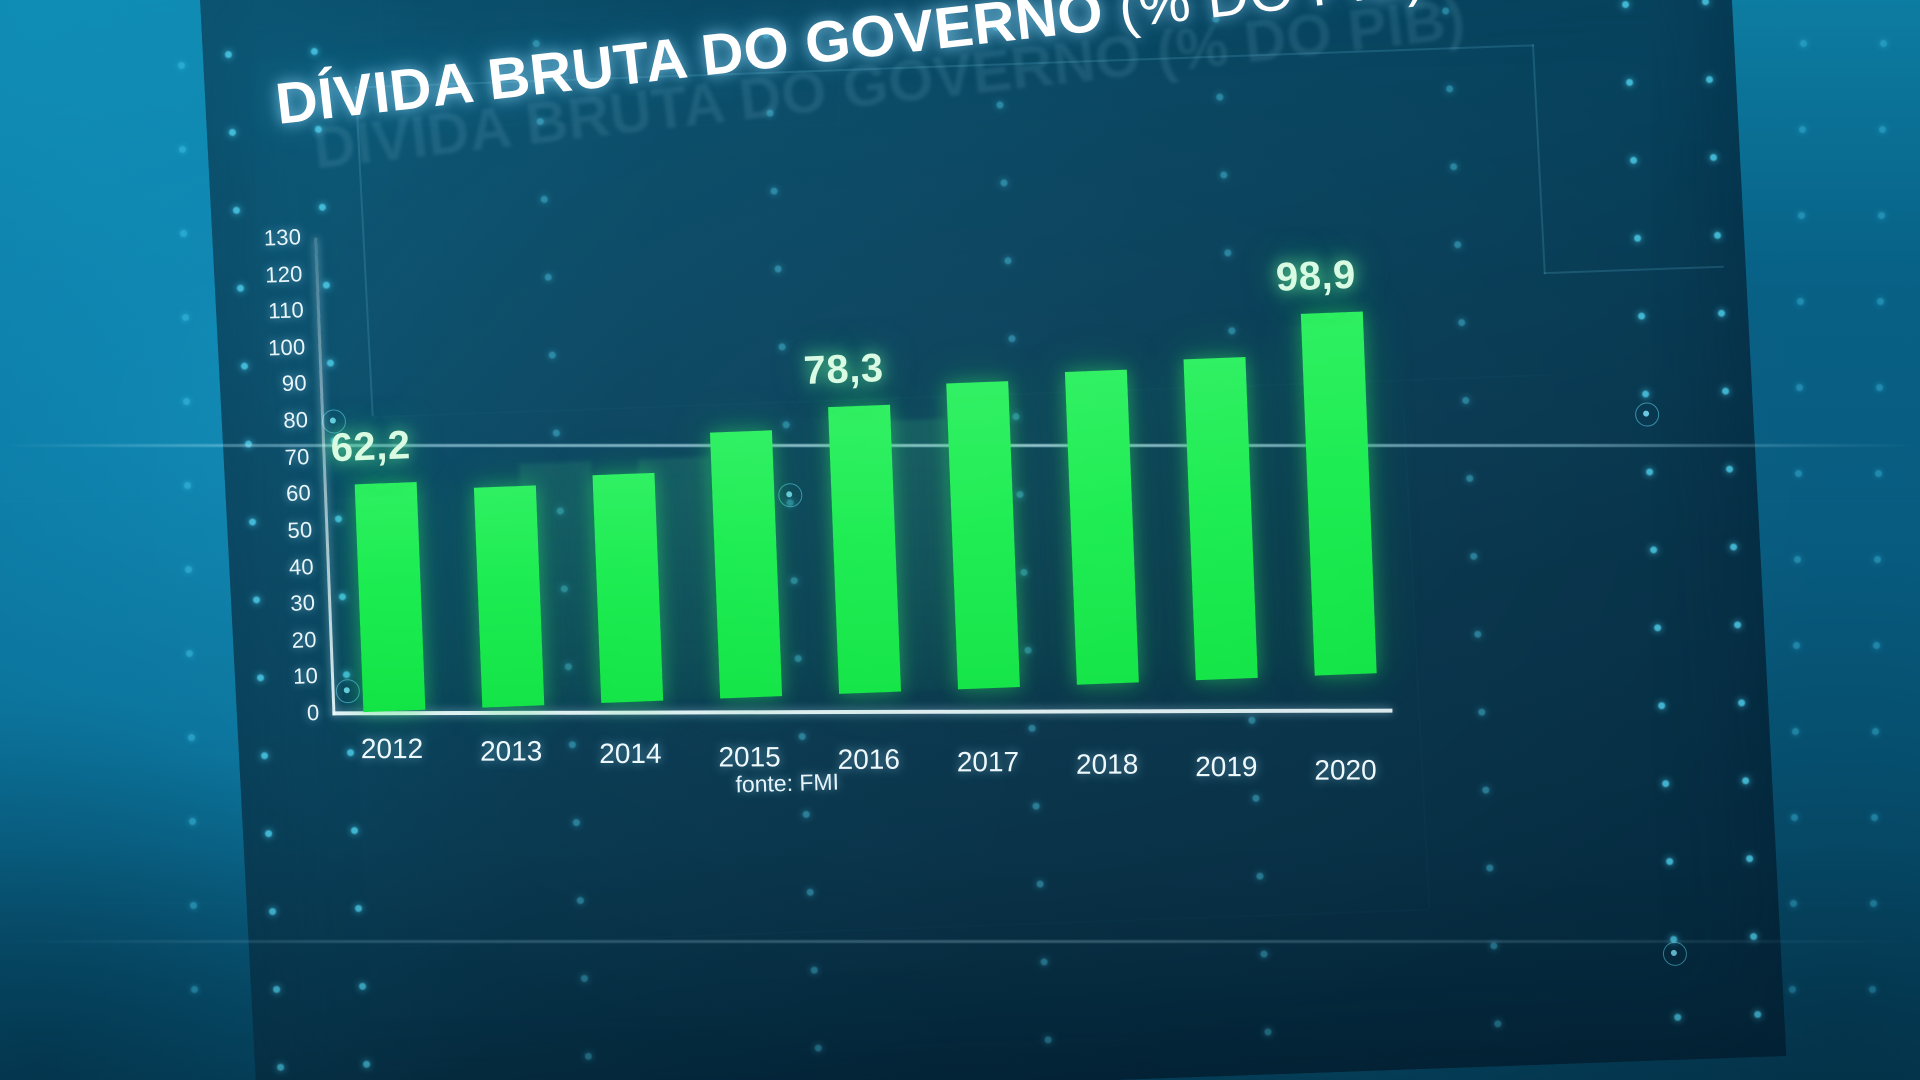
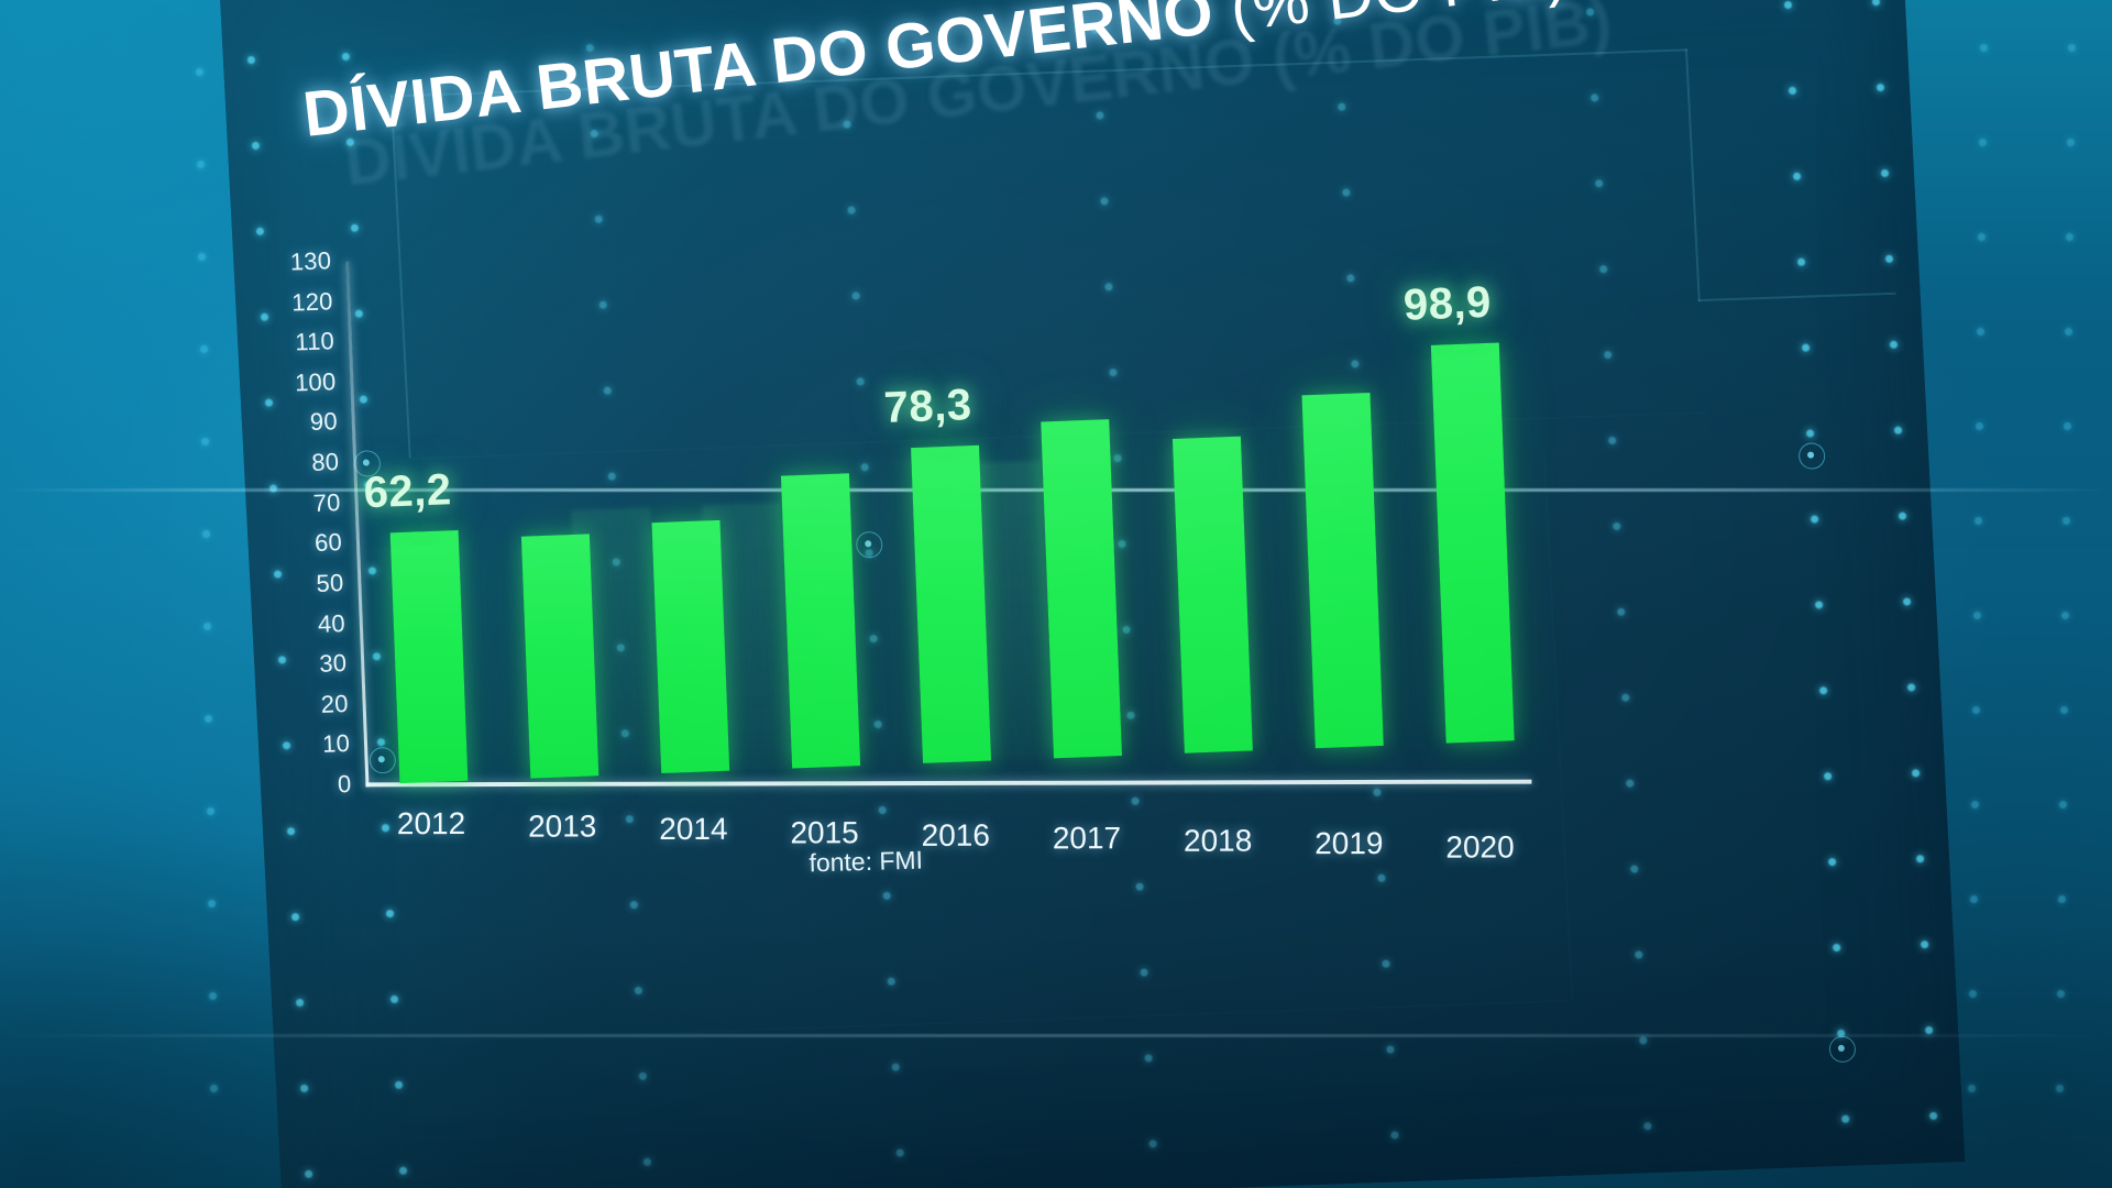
2018: 86 -> 78
